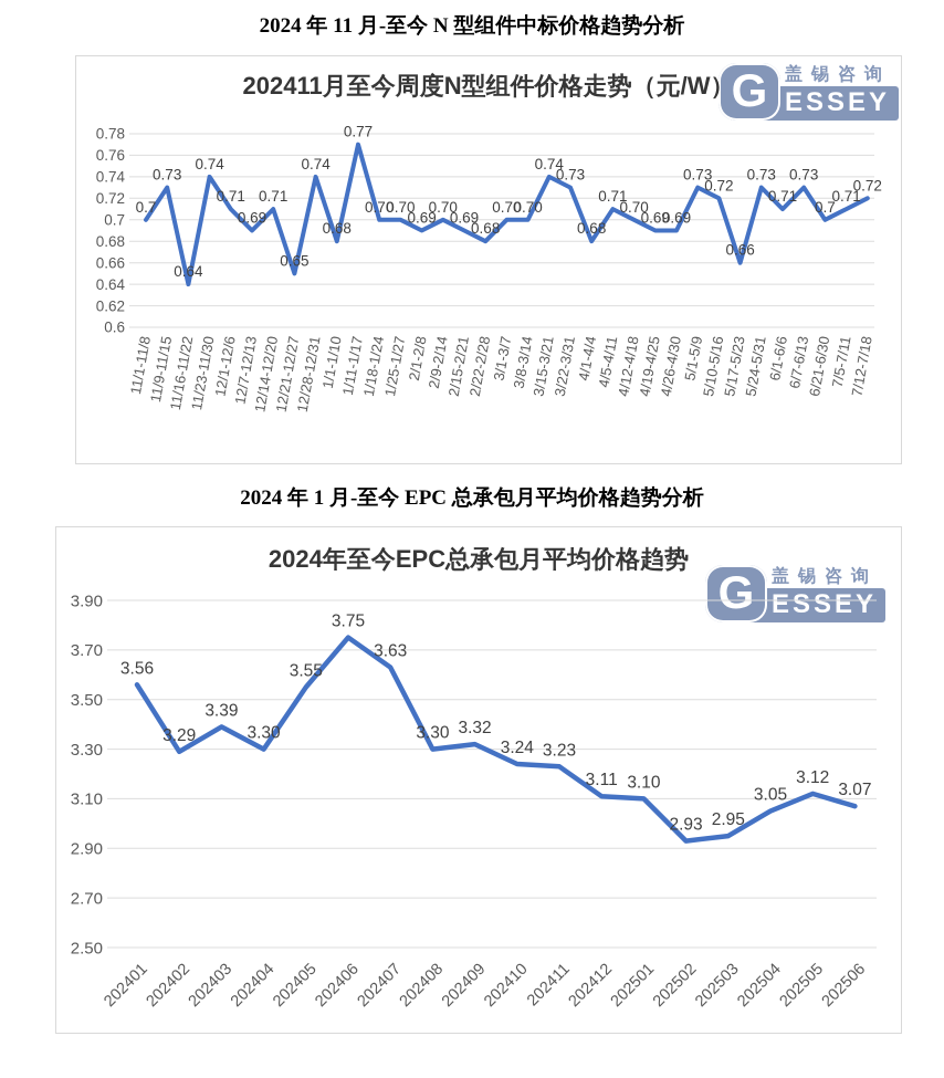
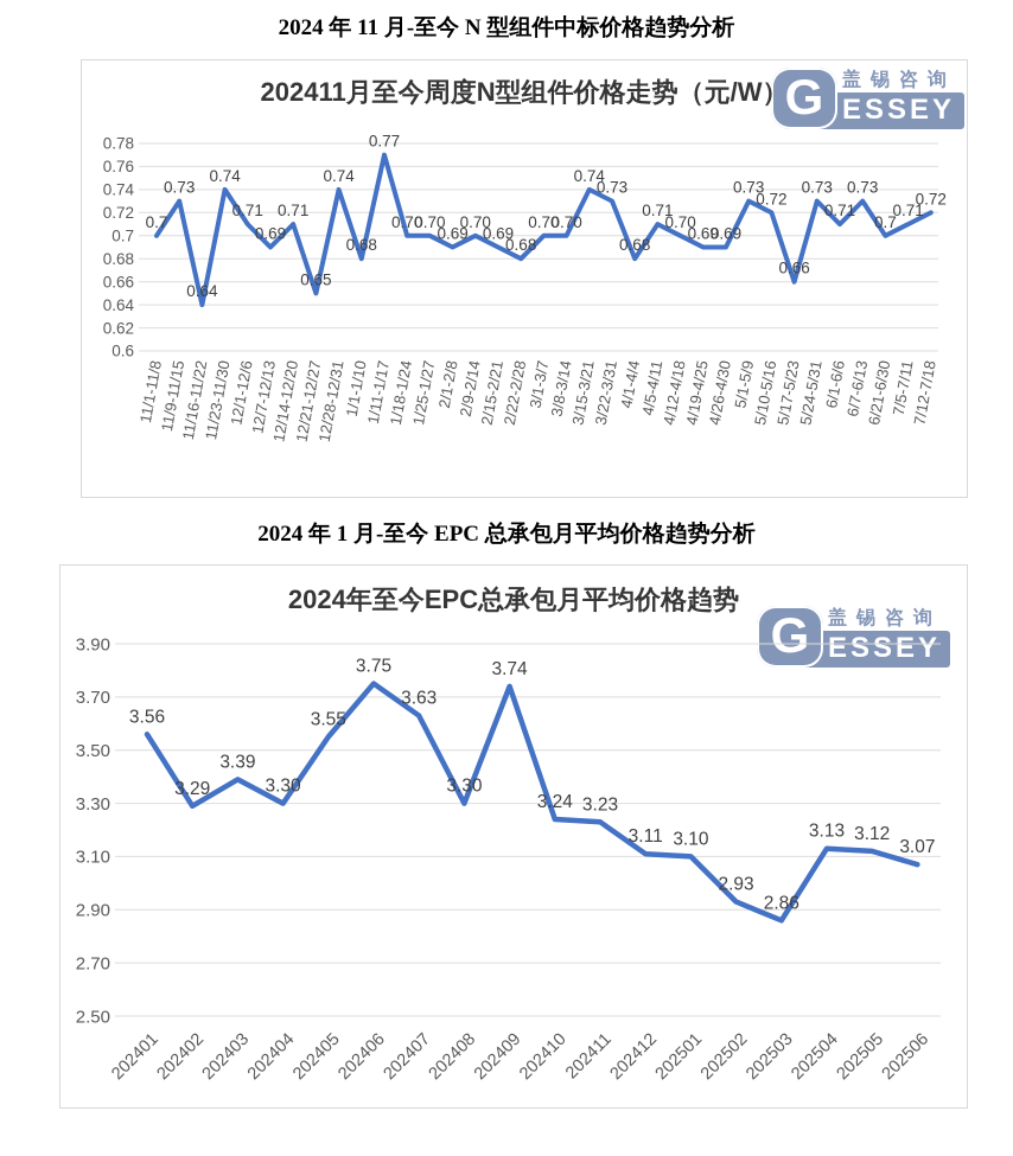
2024年至今EPC总承包月平均价格趋势/202409: 3.32 -> 3.74
2024年至今EPC总承包月平均价格趋势/202503: 2.95 -> 2.86
2024年至今EPC总承包月平均价格趋势/202504: 3.05 -> 3.13
